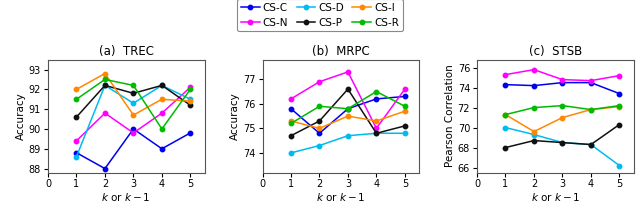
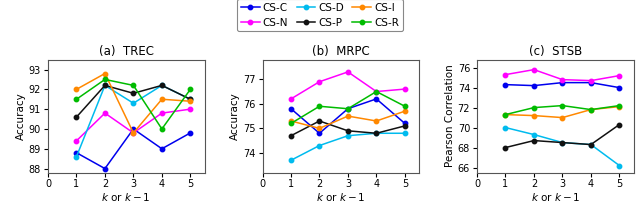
(a) TREC/CS-I/3: 90.7 -> 89.8
(a) TREC/CS-N/5: 92.1 -> 91.0
(a) TREC/CS-P/5: 91.2 -> 91.5
(b) MRPC/CS-D/1: 74.0 -> 73.7
(b) MRPC/CS-P/3: 76.6 -> 74.9
(b) MRPC/CS-N/4: 75.0 -> 76.5
(b) MRPC/CS-C/5: 76.3 -> 75.2
(c) STSB/CS-I/2: 69.6 -> 71.2
(c) STSB/CS-C/5: 73.4 -> 74.0
